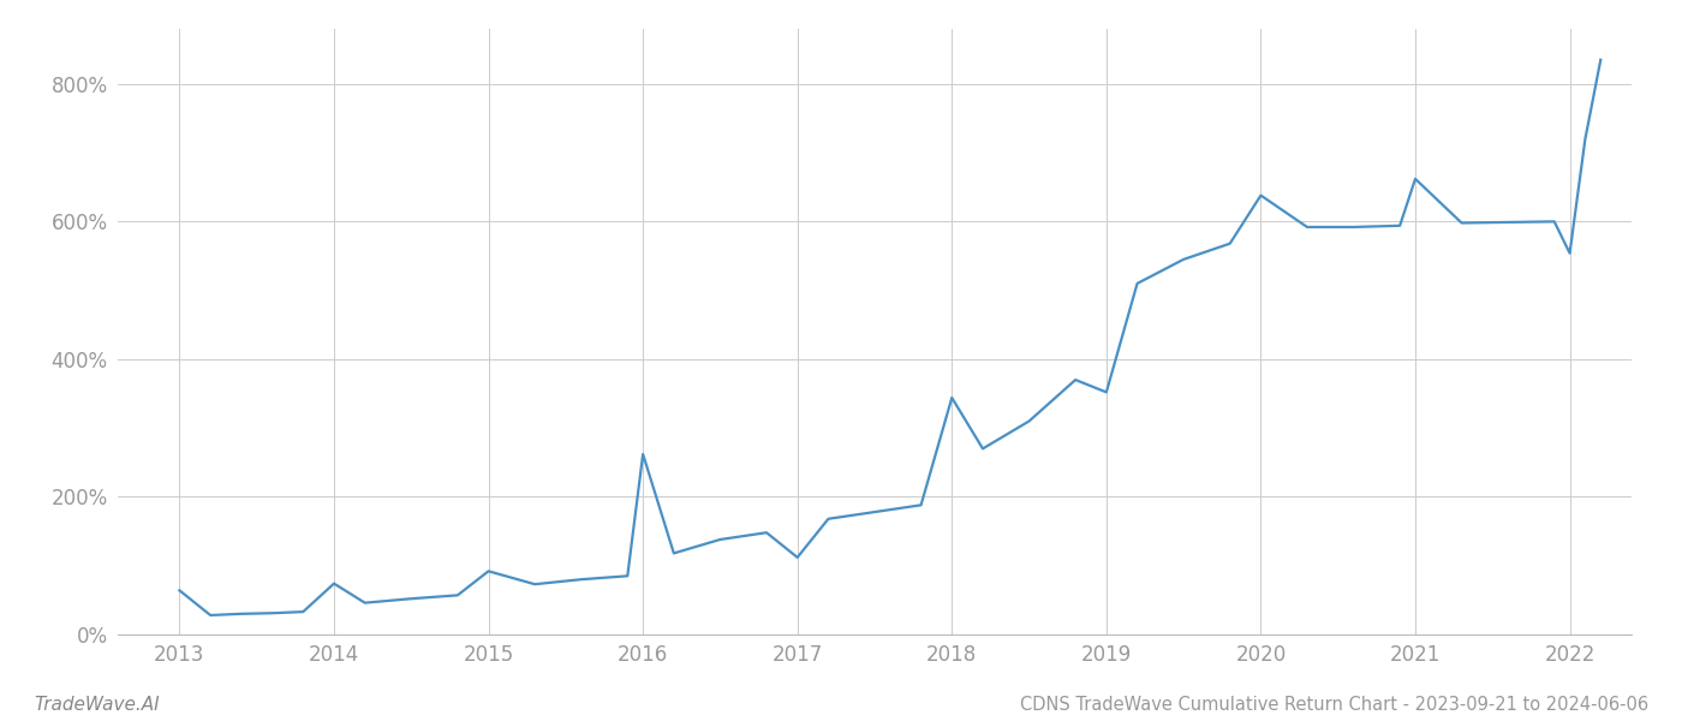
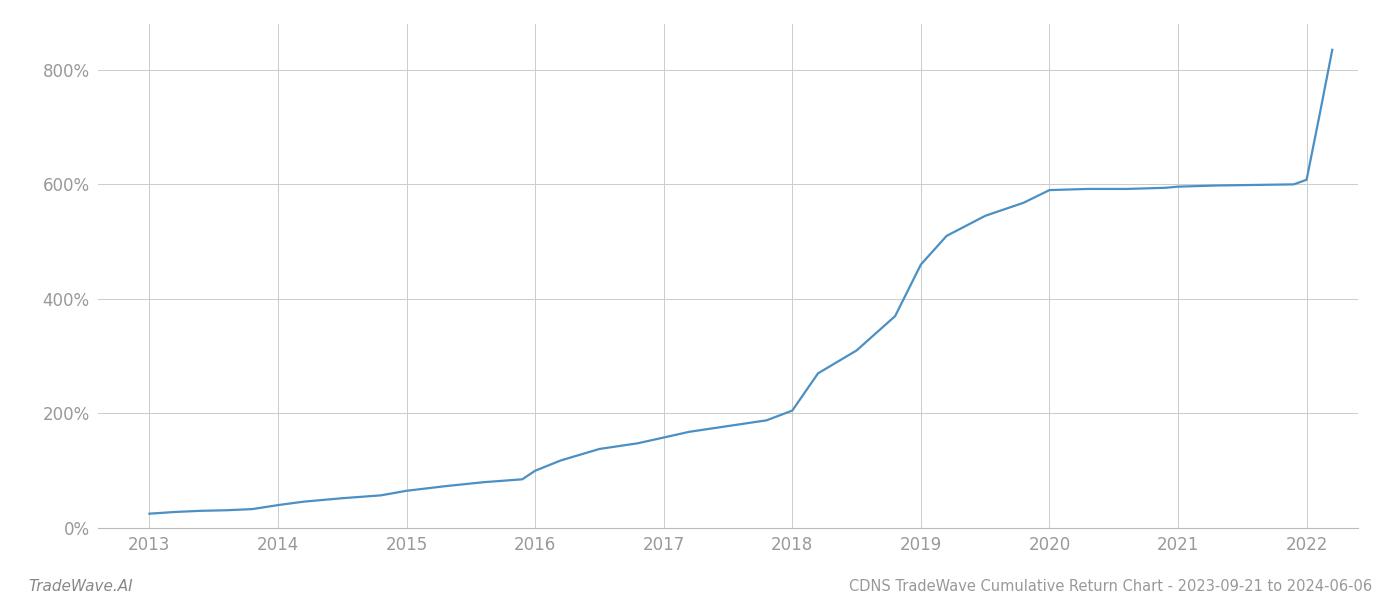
2013: 64% -> 25%
2014: 74% -> 40%
2015: 92% -> 65%
2016: 262% -> 100%
2017: 112% -> 158%
2018: 344% -> 205%
2019: 352% -> 460%
2020: 638% -> 590%
2021: 662% -> 596%
2022: 554% -> 608%
